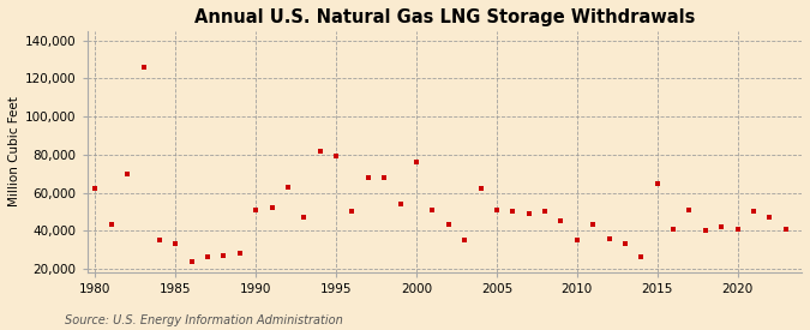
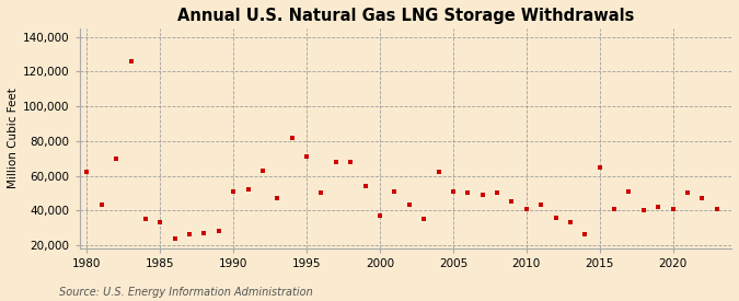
1995: 79,000 -> 71,000
2000: 76,000 -> 37,000
2010: 35,000 -> 41,000
